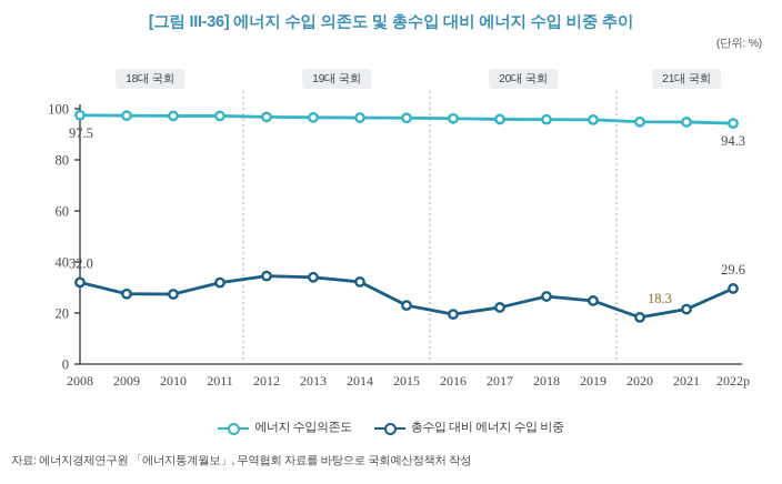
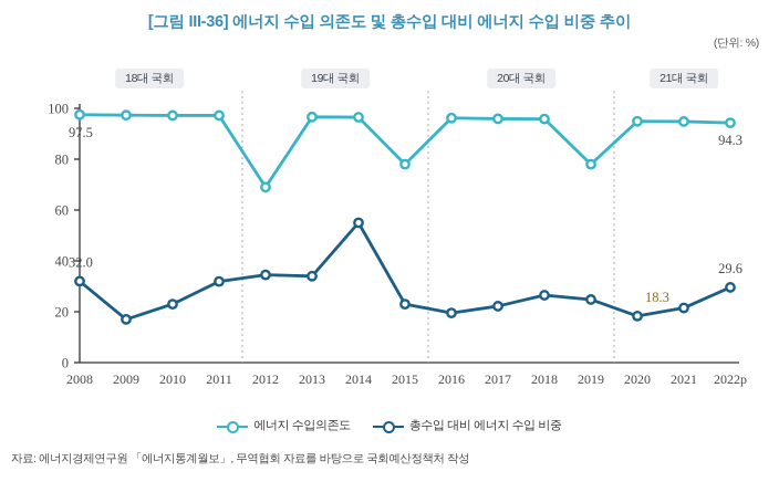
총수입 대비 에너지 수입 비중/2009: 28 -> 17
총수입 대비 에너지 수입 비중/2010: 27 -> 23
에너지 수입의존도/2012: 97 -> 69
총수입 대비 에너지 수입 비중/2014: 32 -> 55
에너지 수입의존도/2015: 96 -> 78
에너지 수입의존도/2019: 96 -> 78
